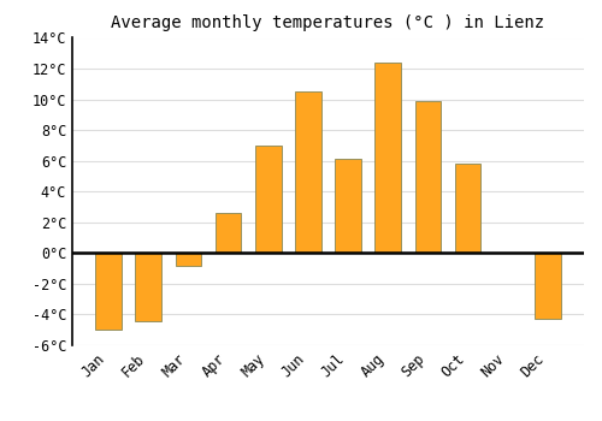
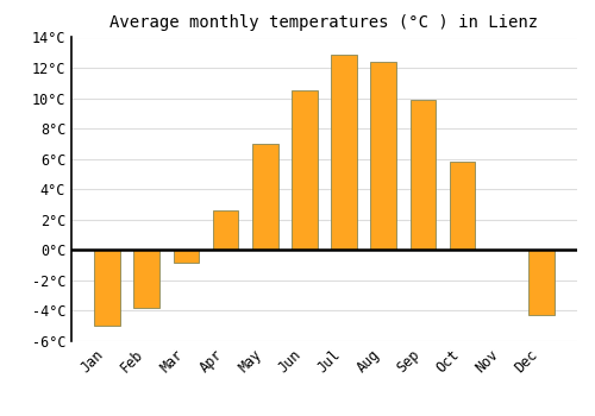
Feb: -4.4°C -> -3.8°C
Jul: 6.1°C -> 12.9°C
